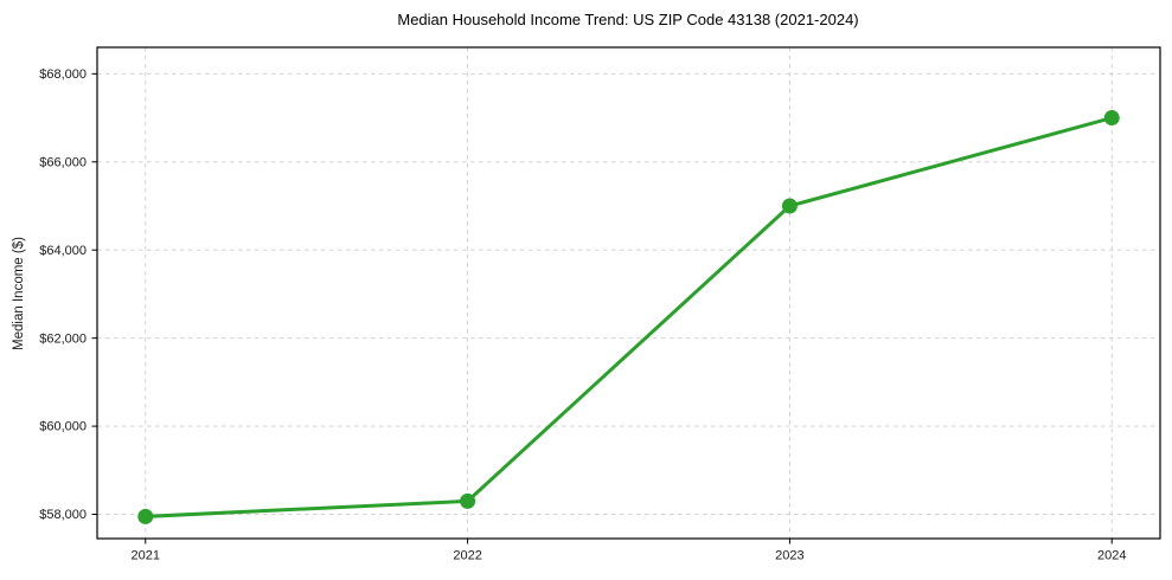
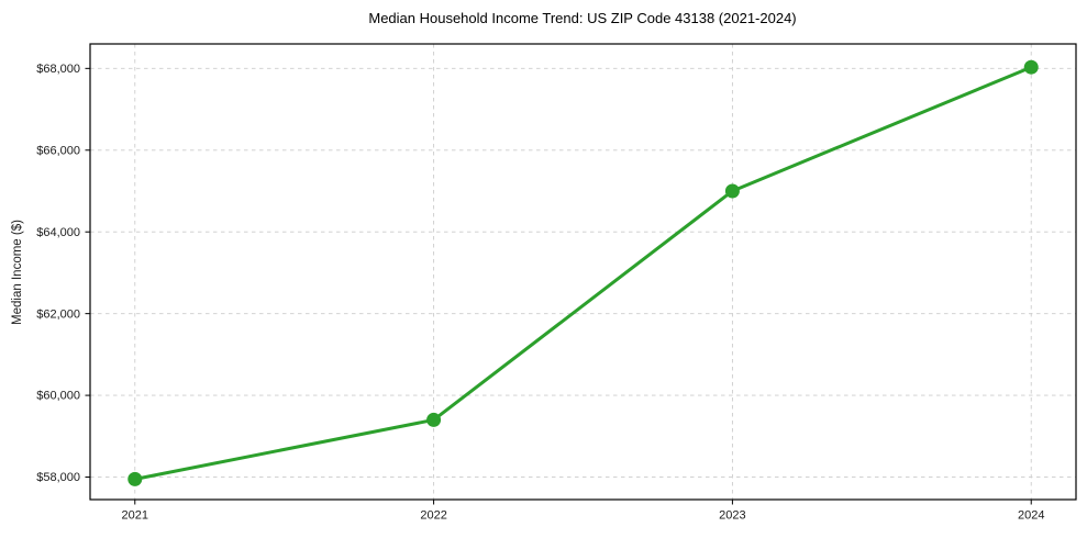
2022: $58300 -> $59400
2024: $67000 -> $68000
